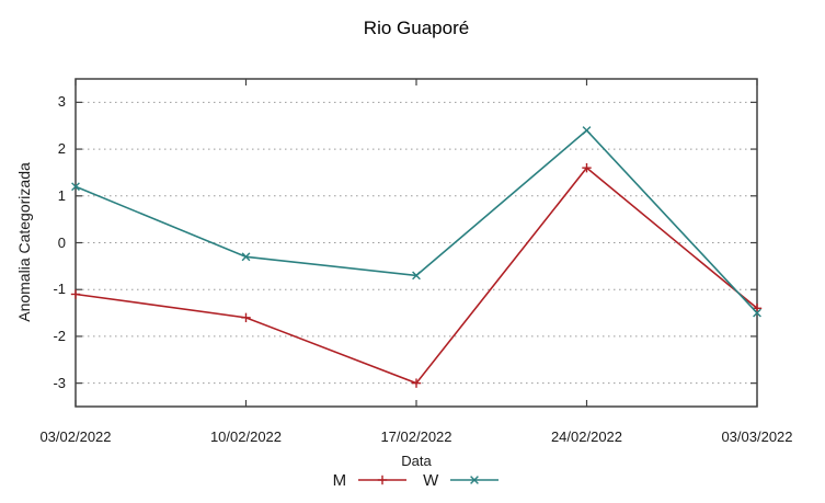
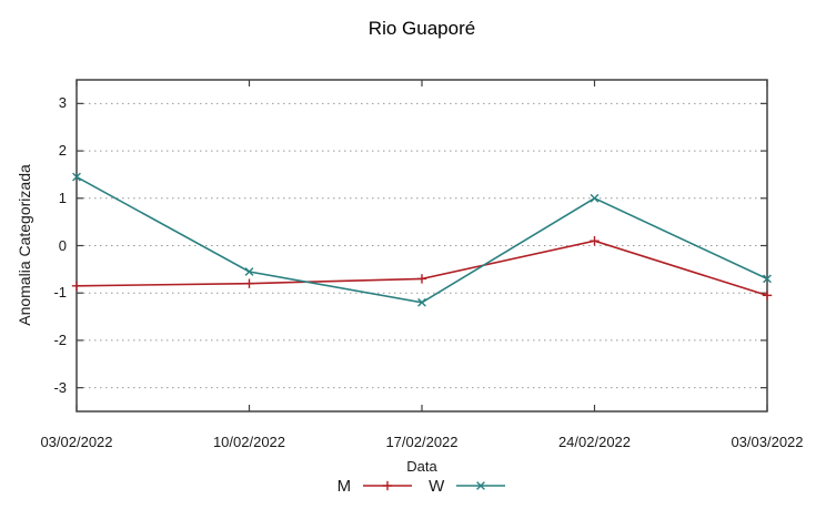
M/03/02/2022: -1.1 -> -0.8
W/03/02/2022: 1.2 -> 1.4
M/10/02/2022: -1.6 -> -0.8
W/10/02/2022: -0.3 -> -0.6
M/17/02/2022: -3.0 -> -0.7
W/17/02/2022: -0.7 -> -1.2
M/24/02/2022: 1.6 -> 0.1
W/24/02/2022: 2.4 -> 1.0
M/03/03/2022: -1.4 -> -1.1
W/03/03/2022: -1.5 -> -0.7
